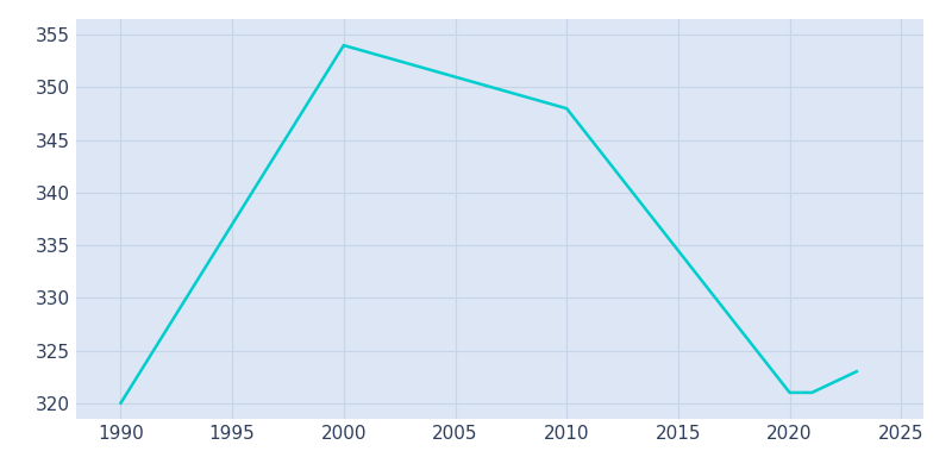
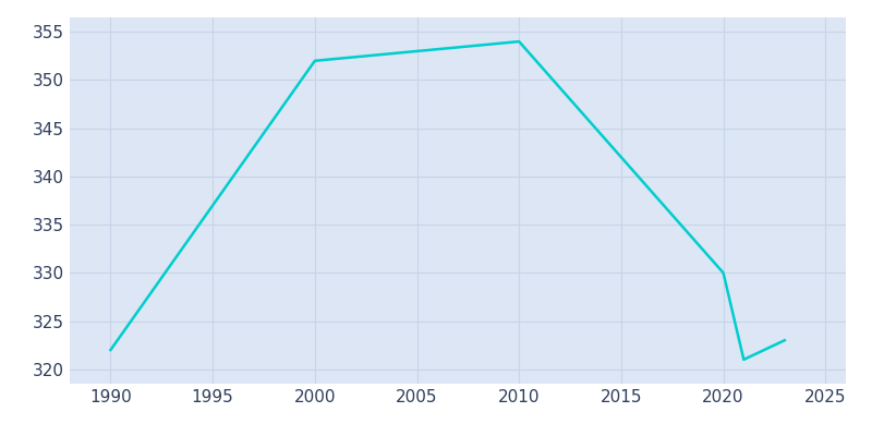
1990: 320 -> 322
2000: 354 -> 352
2010: 348 -> 354
2020: 321 -> 330
